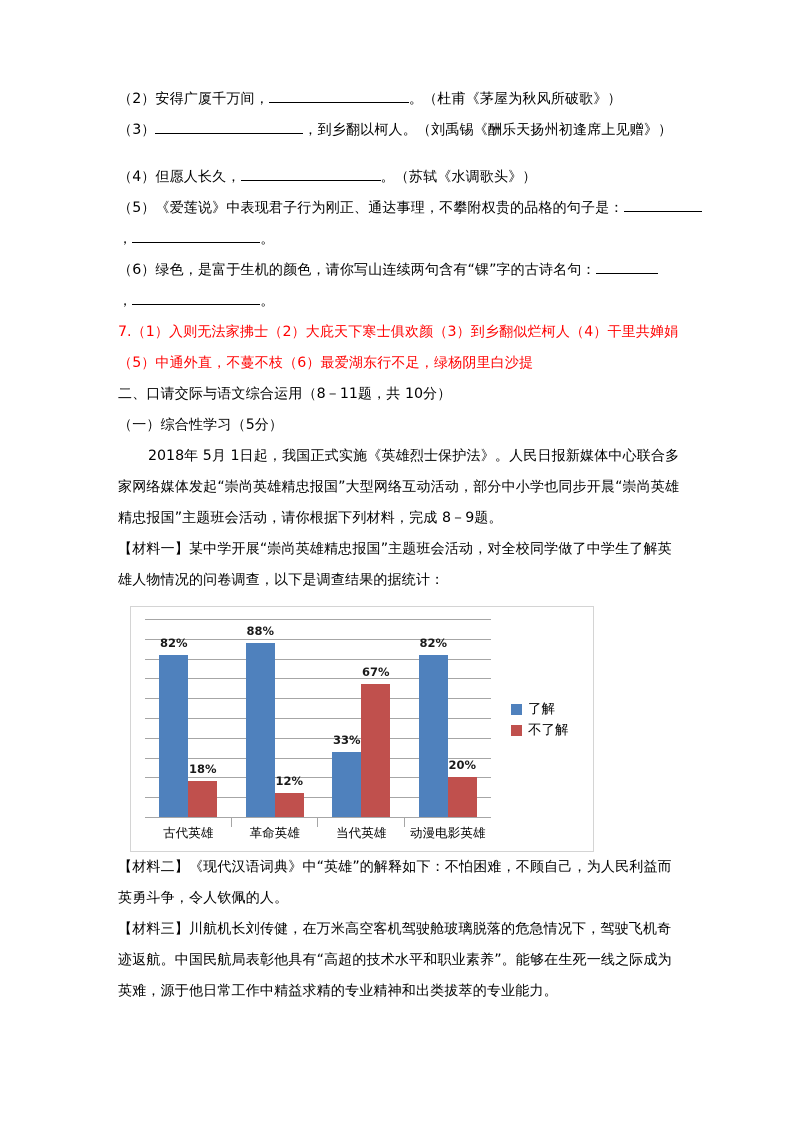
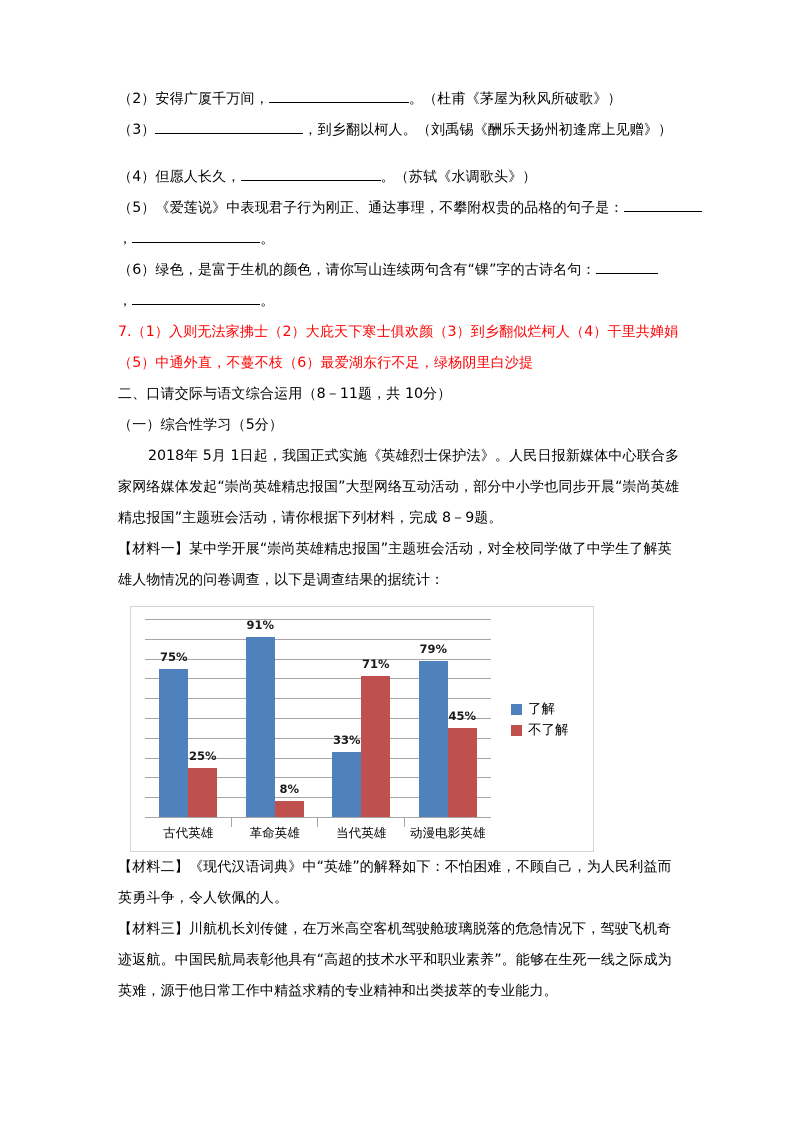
了解/古代英雄: 82% -> 75%
不了解/古代英雄: 18% -> 25%
了解/革命英雄: 88% -> 91%
不了解/革命英雄: 12% -> 8%
不了解/当代英雄: 67% -> 71%
了解/动漫电影英雄: 82% -> 79%
不了解/动漫电影英雄: 20% -> 45%
